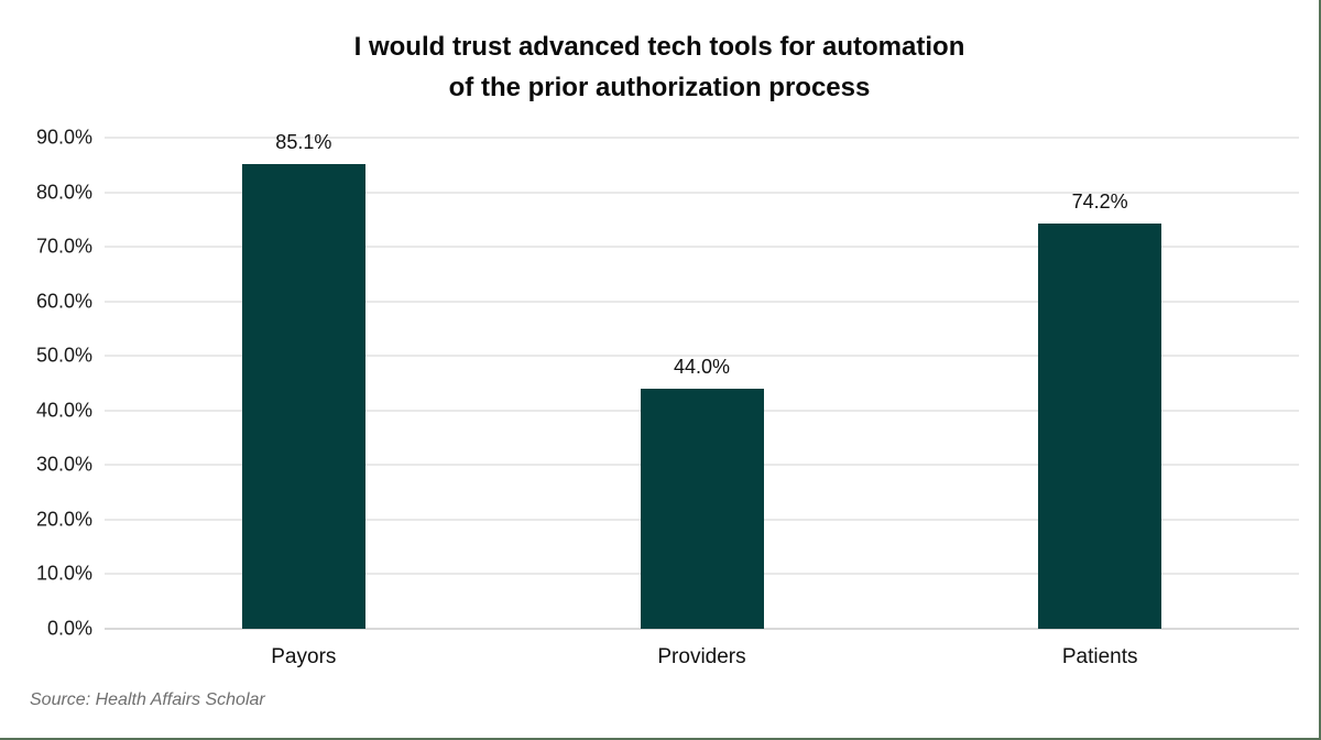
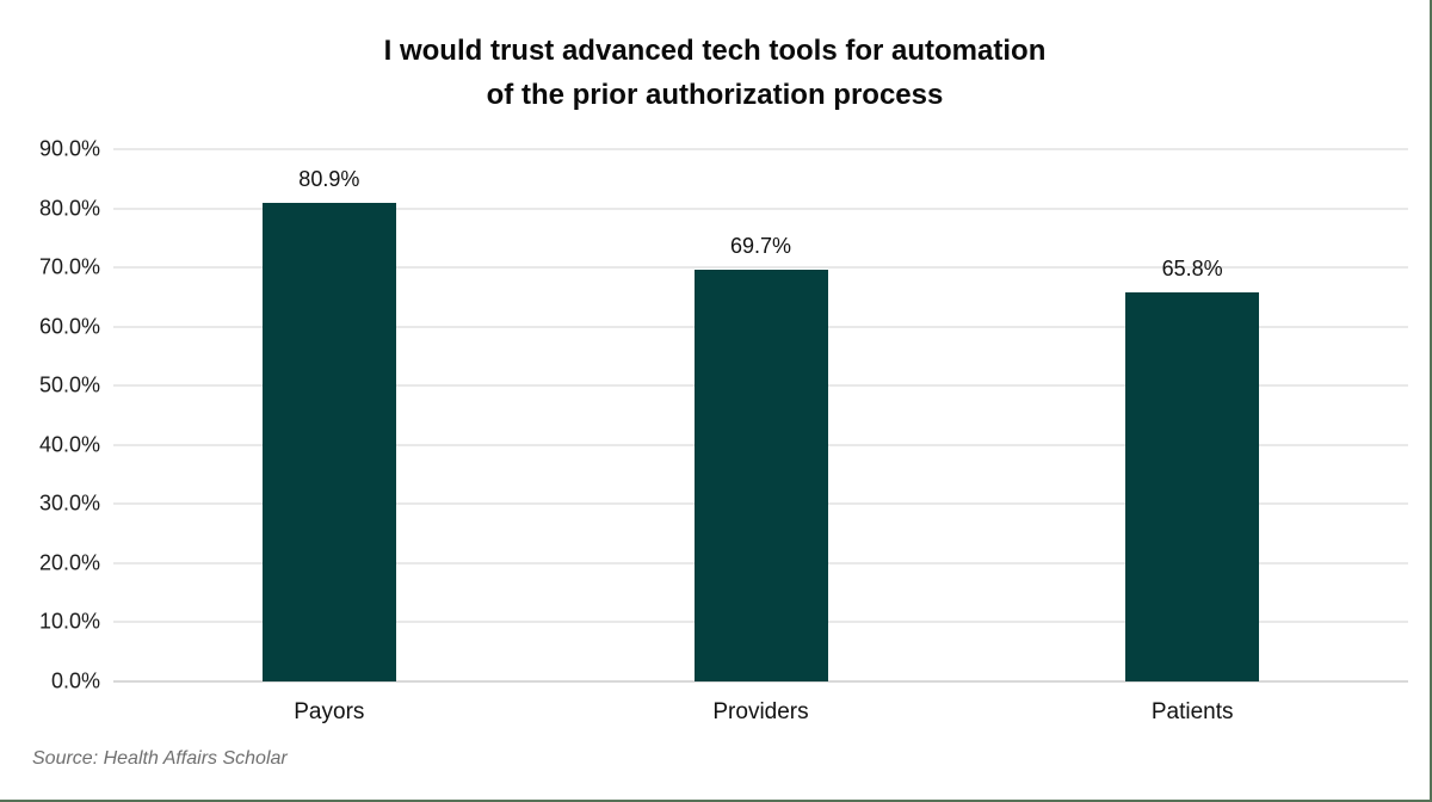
Payors: 85.1% -> 80.9%
Providers: 44.0% -> 69.7%
Patients: 74.2% -> 65.8%
